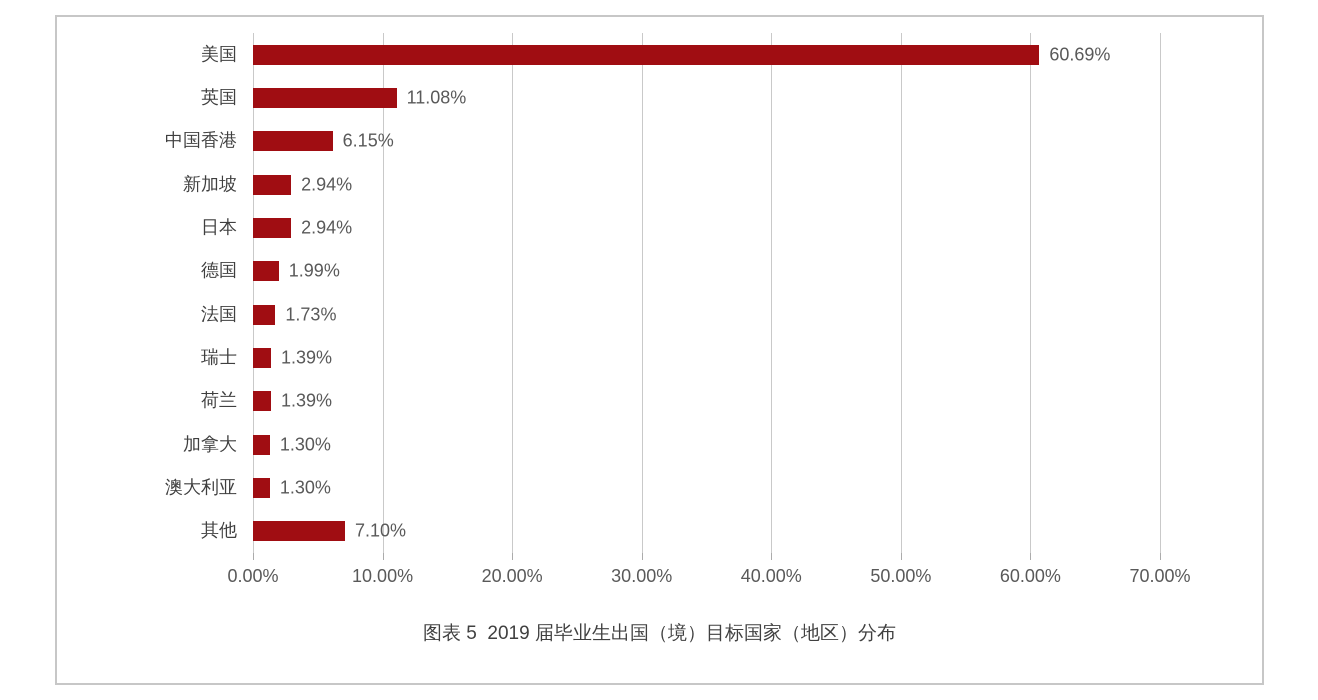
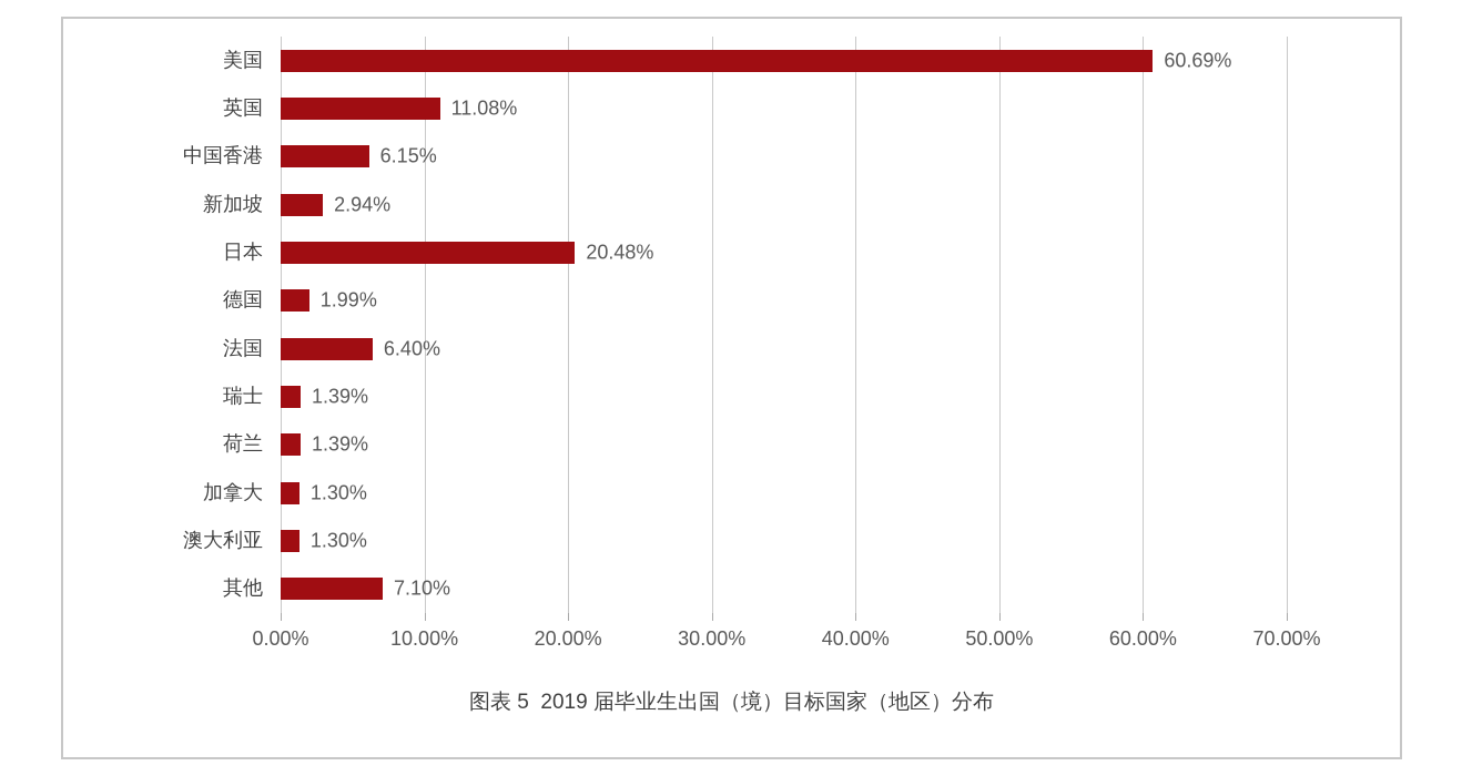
日本: 2.94% -> 20.48%
法国: 1.73% -> 6.40%
